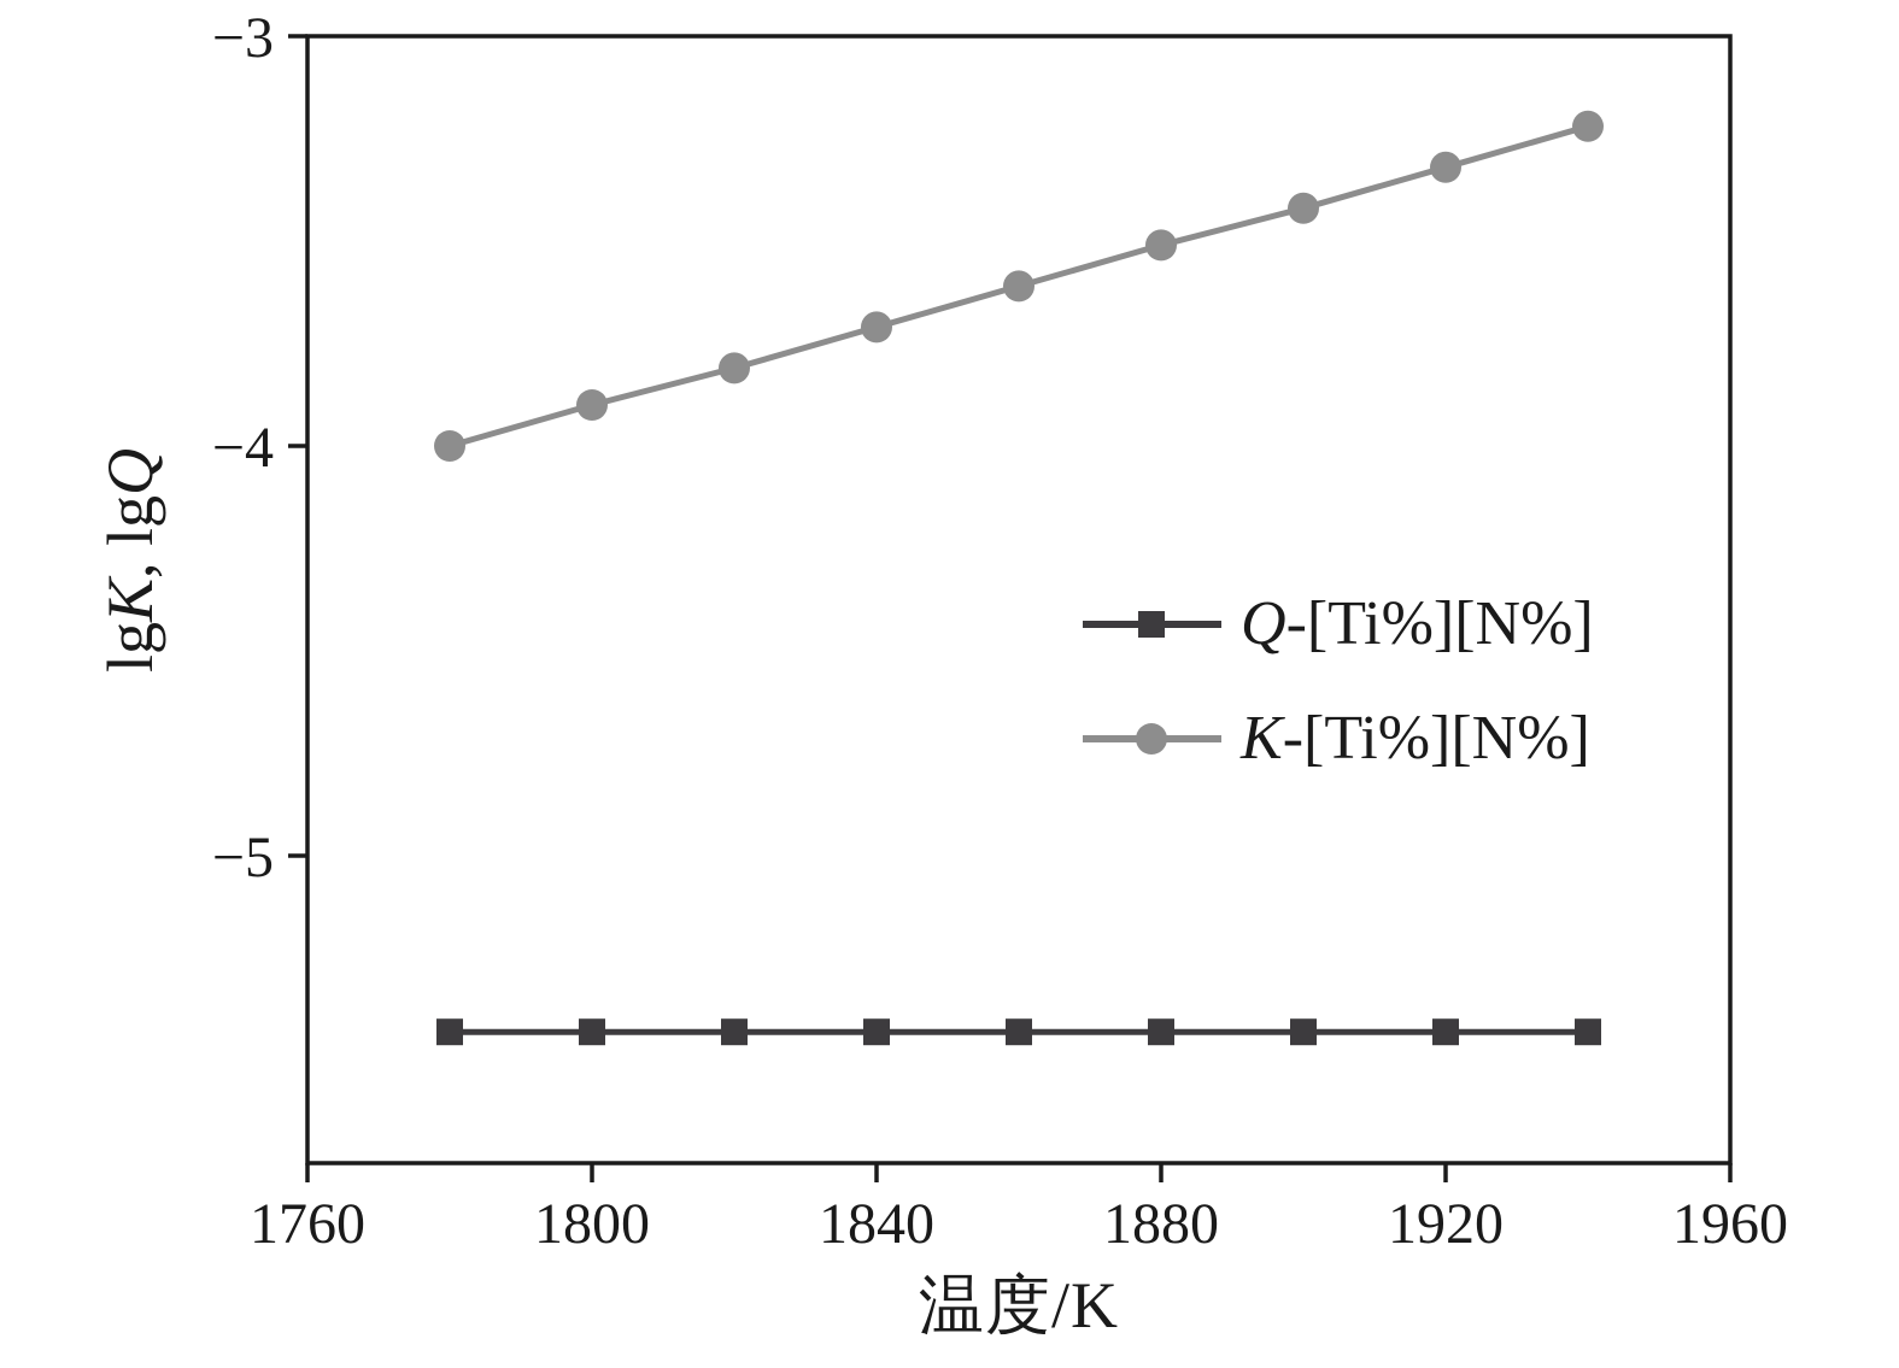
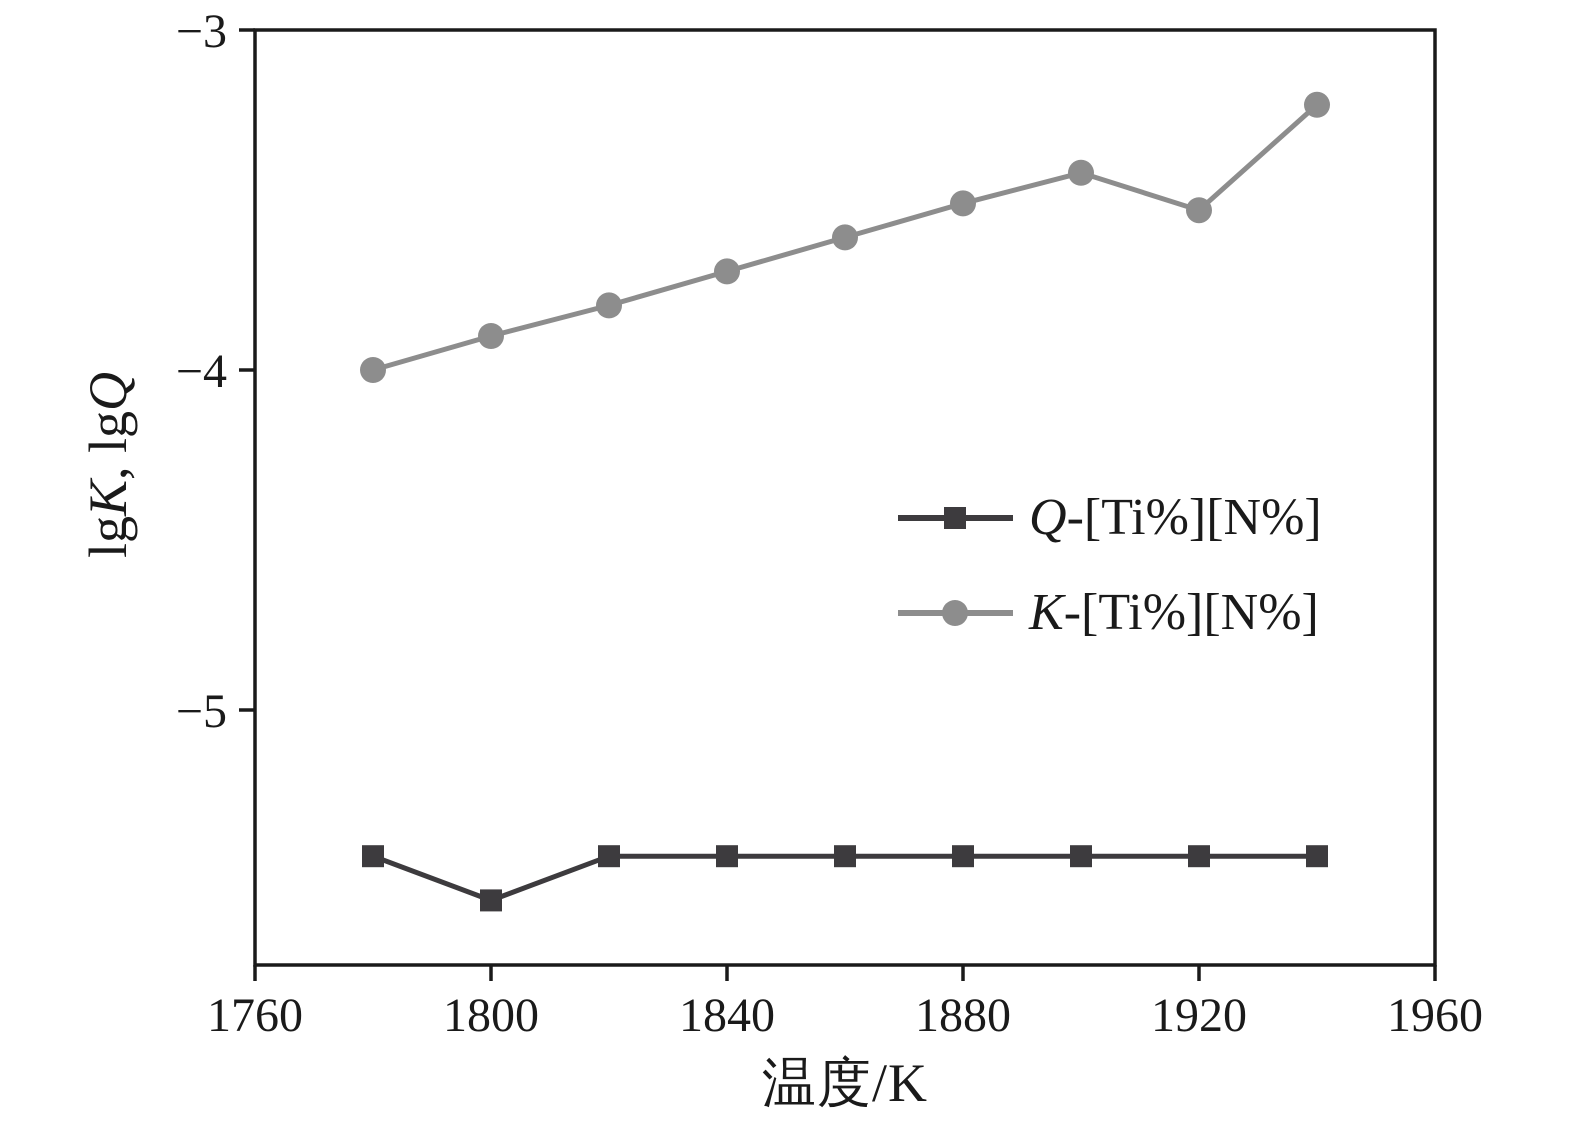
Q-[Ti%][N%]/1800: -5.43 -> -5.56
K-[Ti%][N%]/1920: -3.32 -> -3.53
